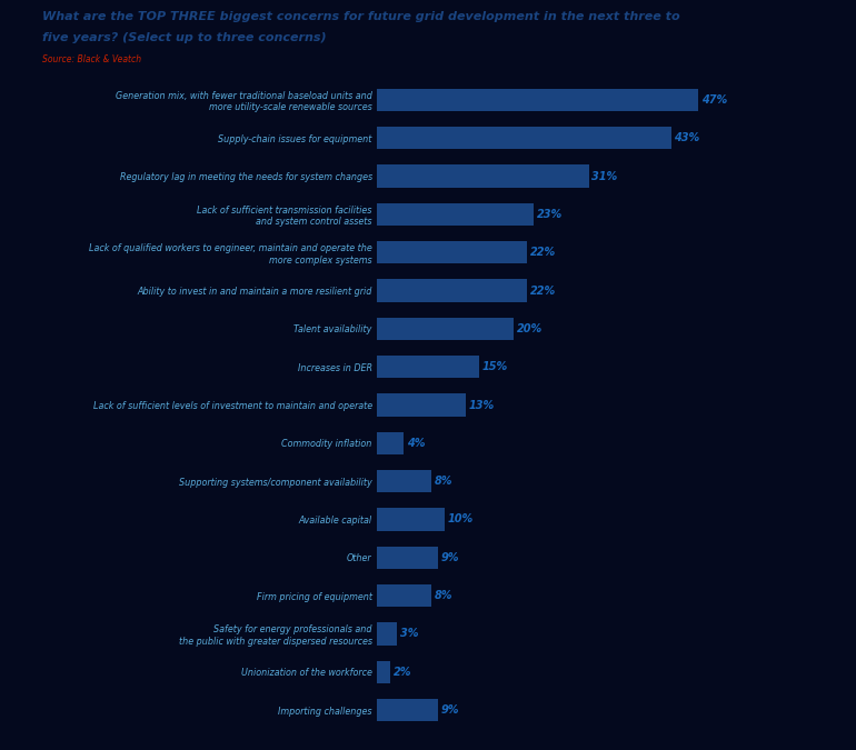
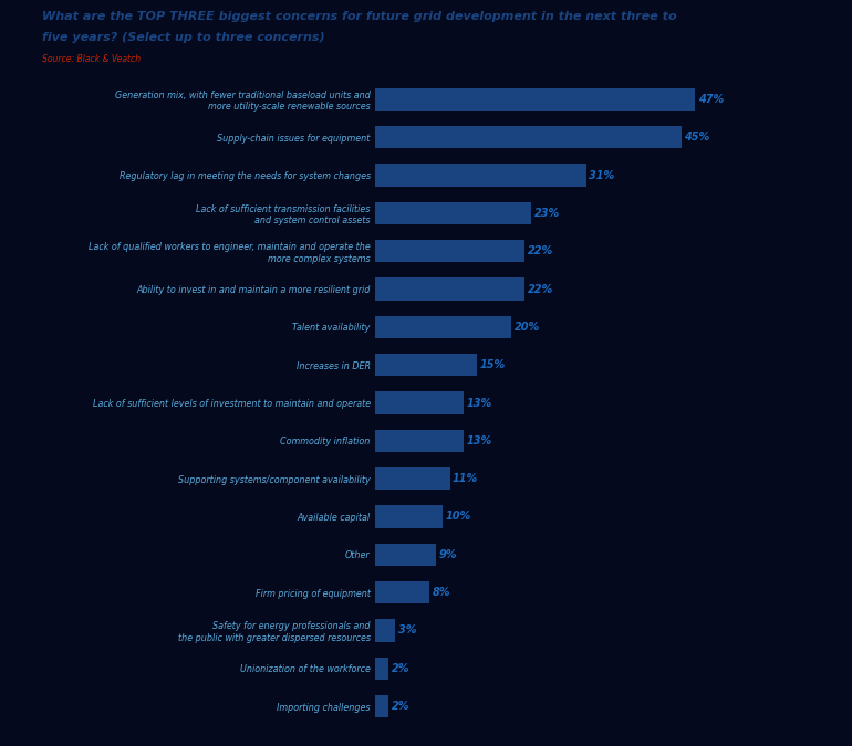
Supply-chain issues for equipment: 43% -> 45%
Commodity inflation: 4% -> 13%
Supporting systems/component availability: 8% -> 11%
Importing challenges: 9% -> 2%
